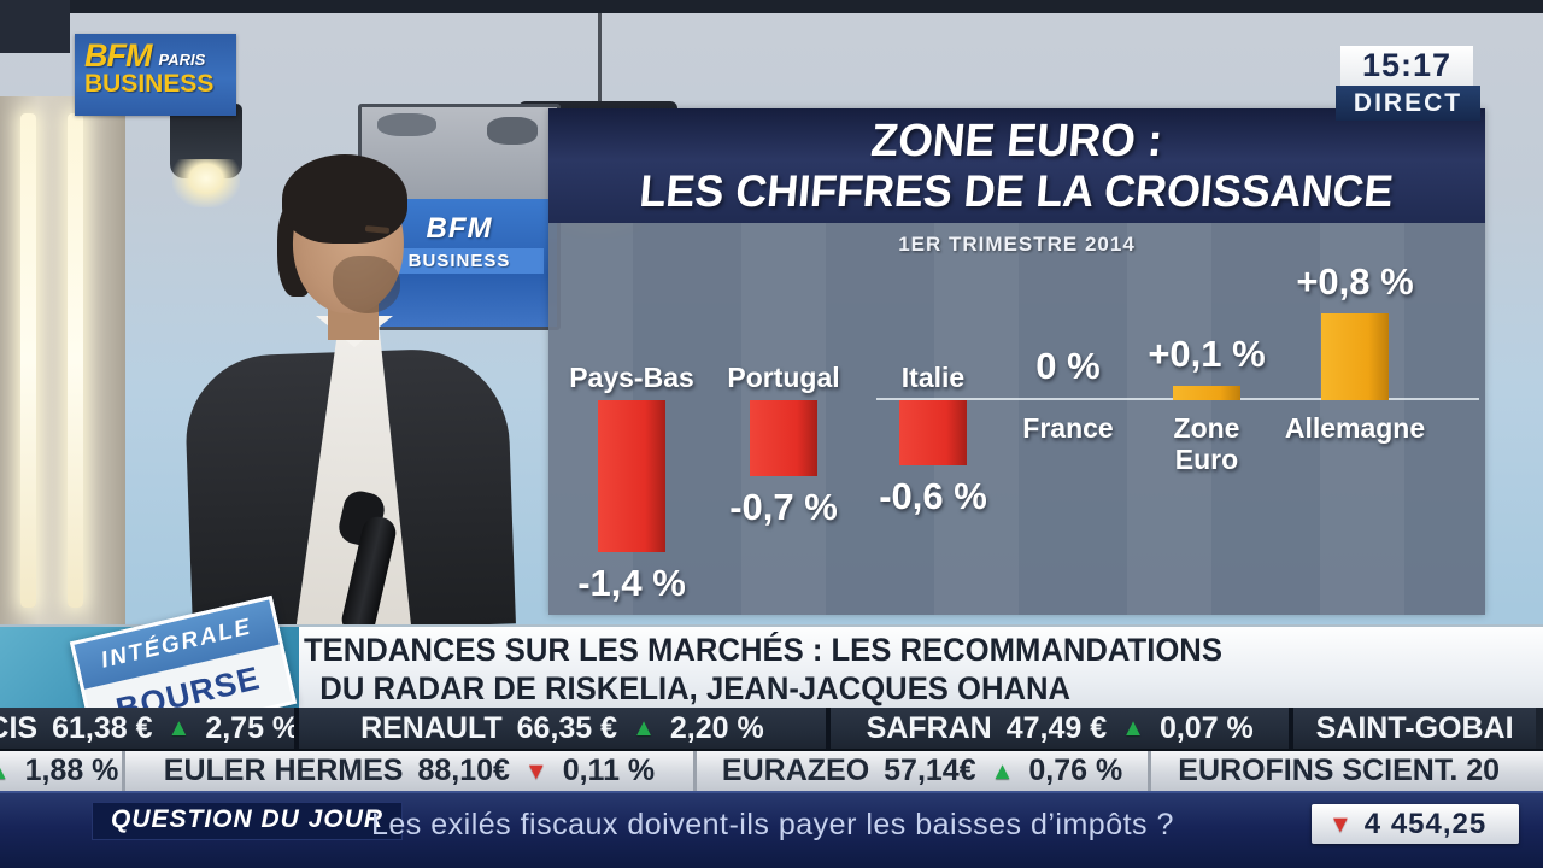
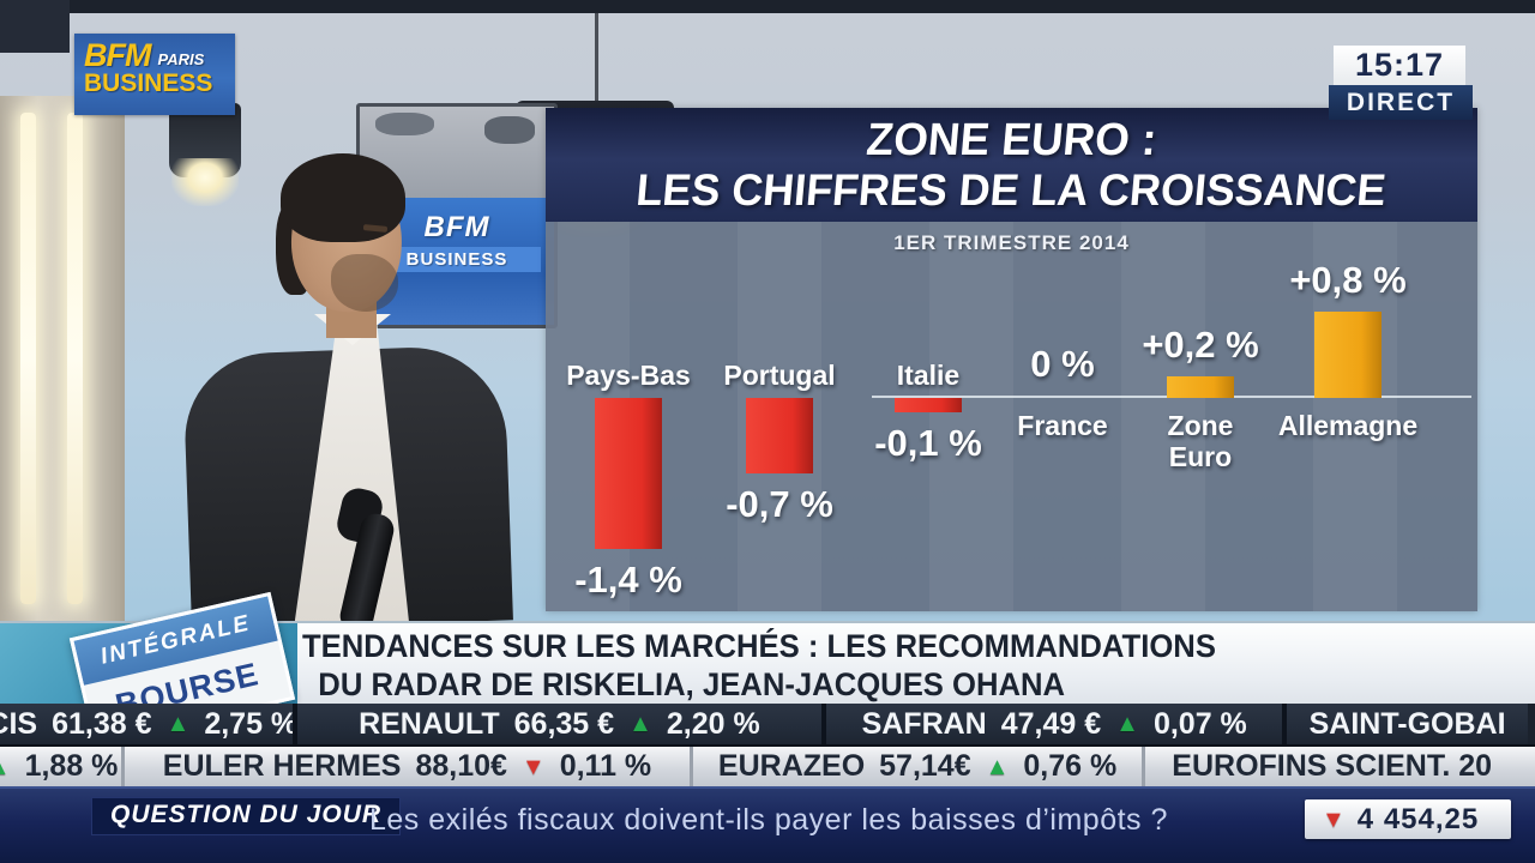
Italie: -0,6 -> -0,1
Zone Euro: +0,1 -> +0,2
